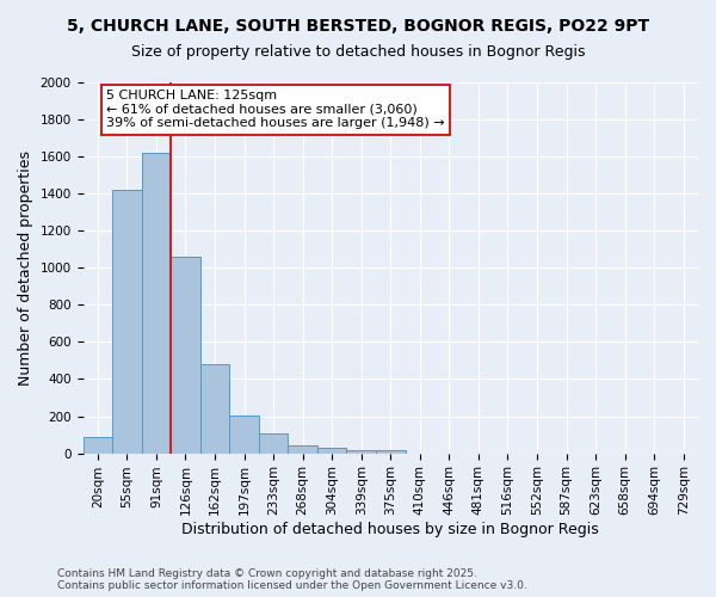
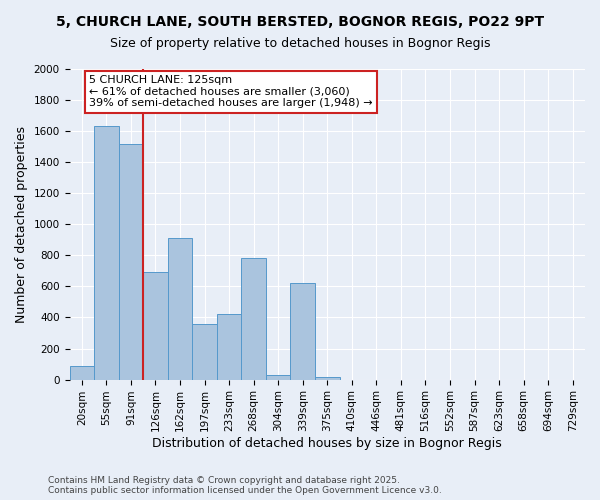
55sqm: 1420 -> 1630
91sqm: 1620 -> 1520
126sqm: 1060 -> 690
162sqm: 480 -> 910
197sqm: 200 -> 360
233sqm: 110 -> 420
268sqm: 40 -> 780
339sqm: 20 -> 620
